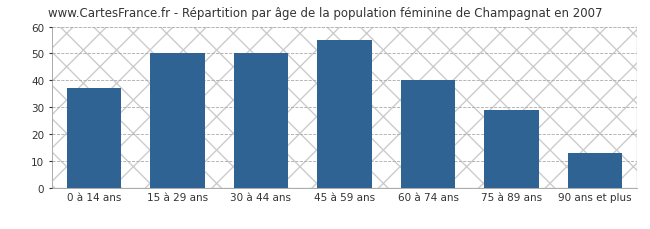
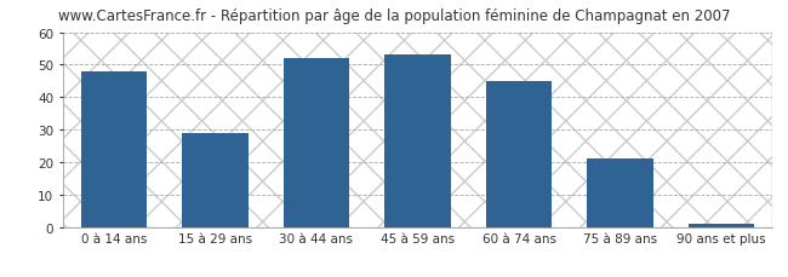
0 à 14 ans: 37 -> 48
15 à 29 ans: 50 -> 29
30 à 44 ans: 50 -> 52
45 à 59 ans: 55 -> 53
60 à 74 ans: 40 -> 45
75 à 89 ans: 29 -> 21
90 ans et plus: 13 -> 1
